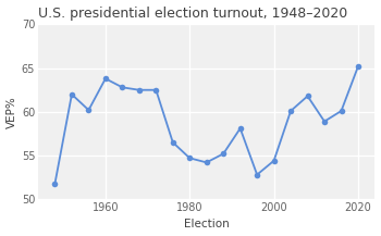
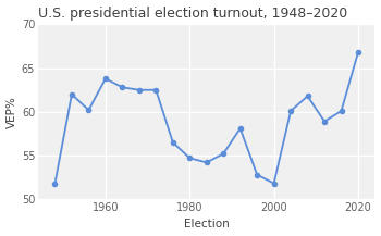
2000: 54.4 -> 51.8
2020: 65.2 -> 66.8
